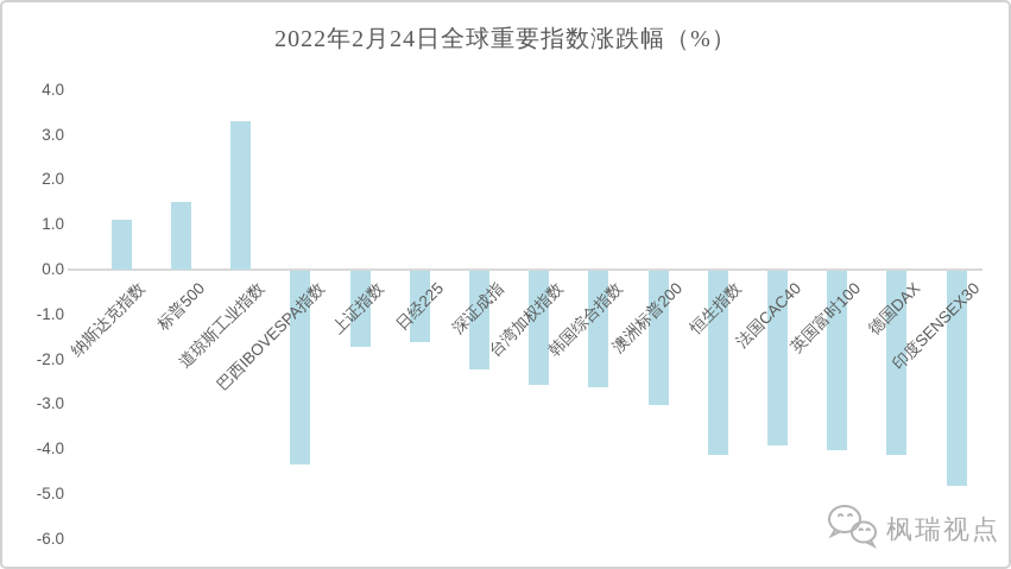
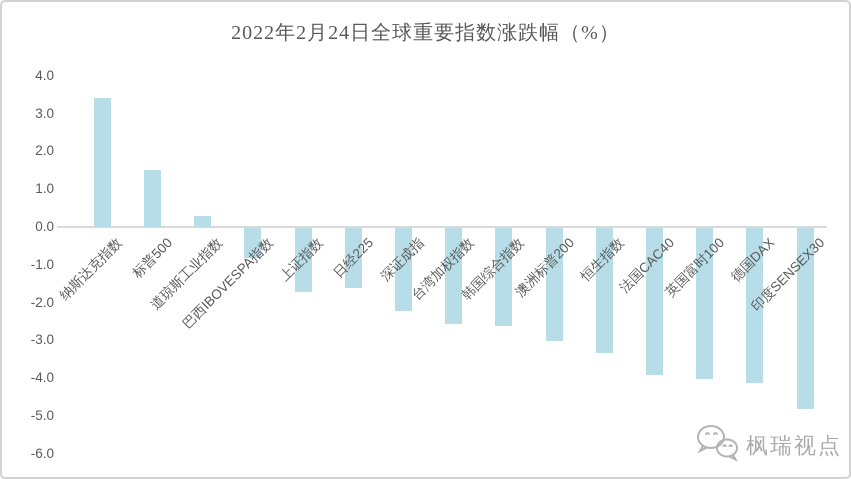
纳斯达克指数: 1.1 -> 3.4
道琼斯工业指数: 3.3 -> 0.3
巴西IBOVESPA指数: -4.3 -> -0.8
恒生指数: -4.1 -> -3.3
